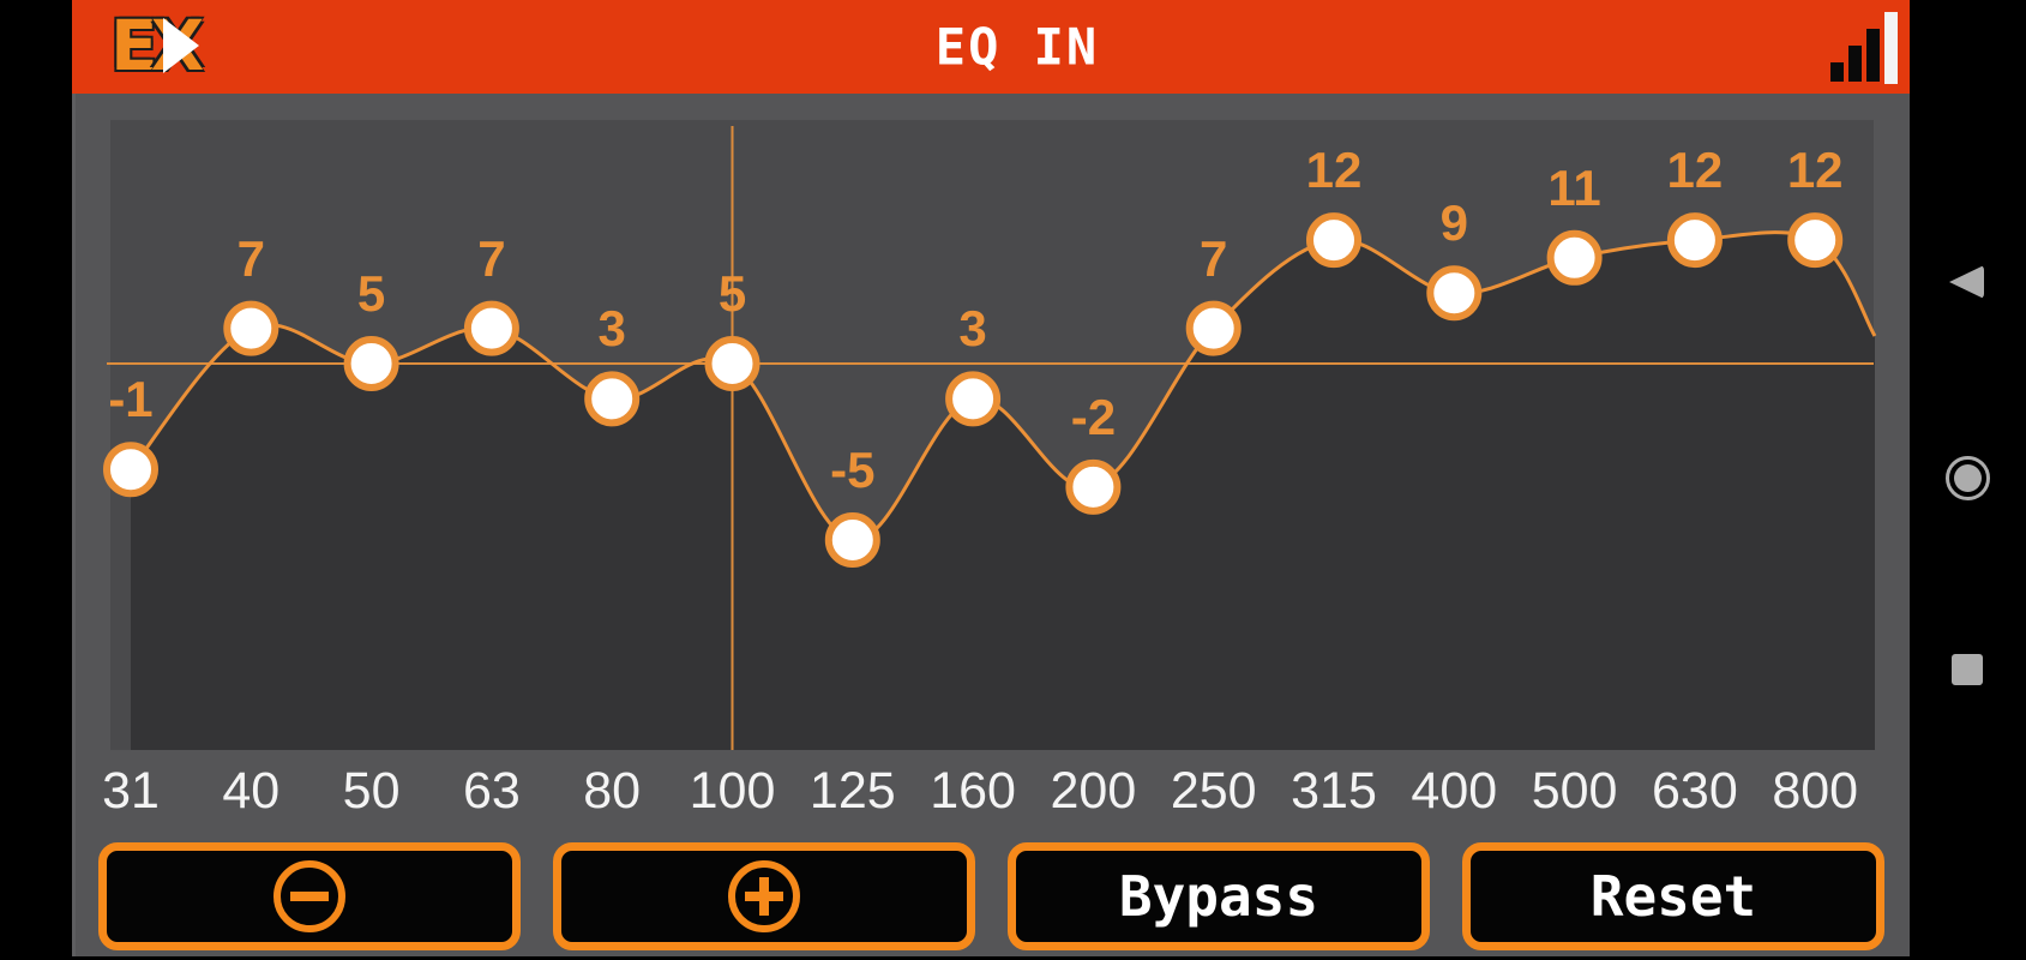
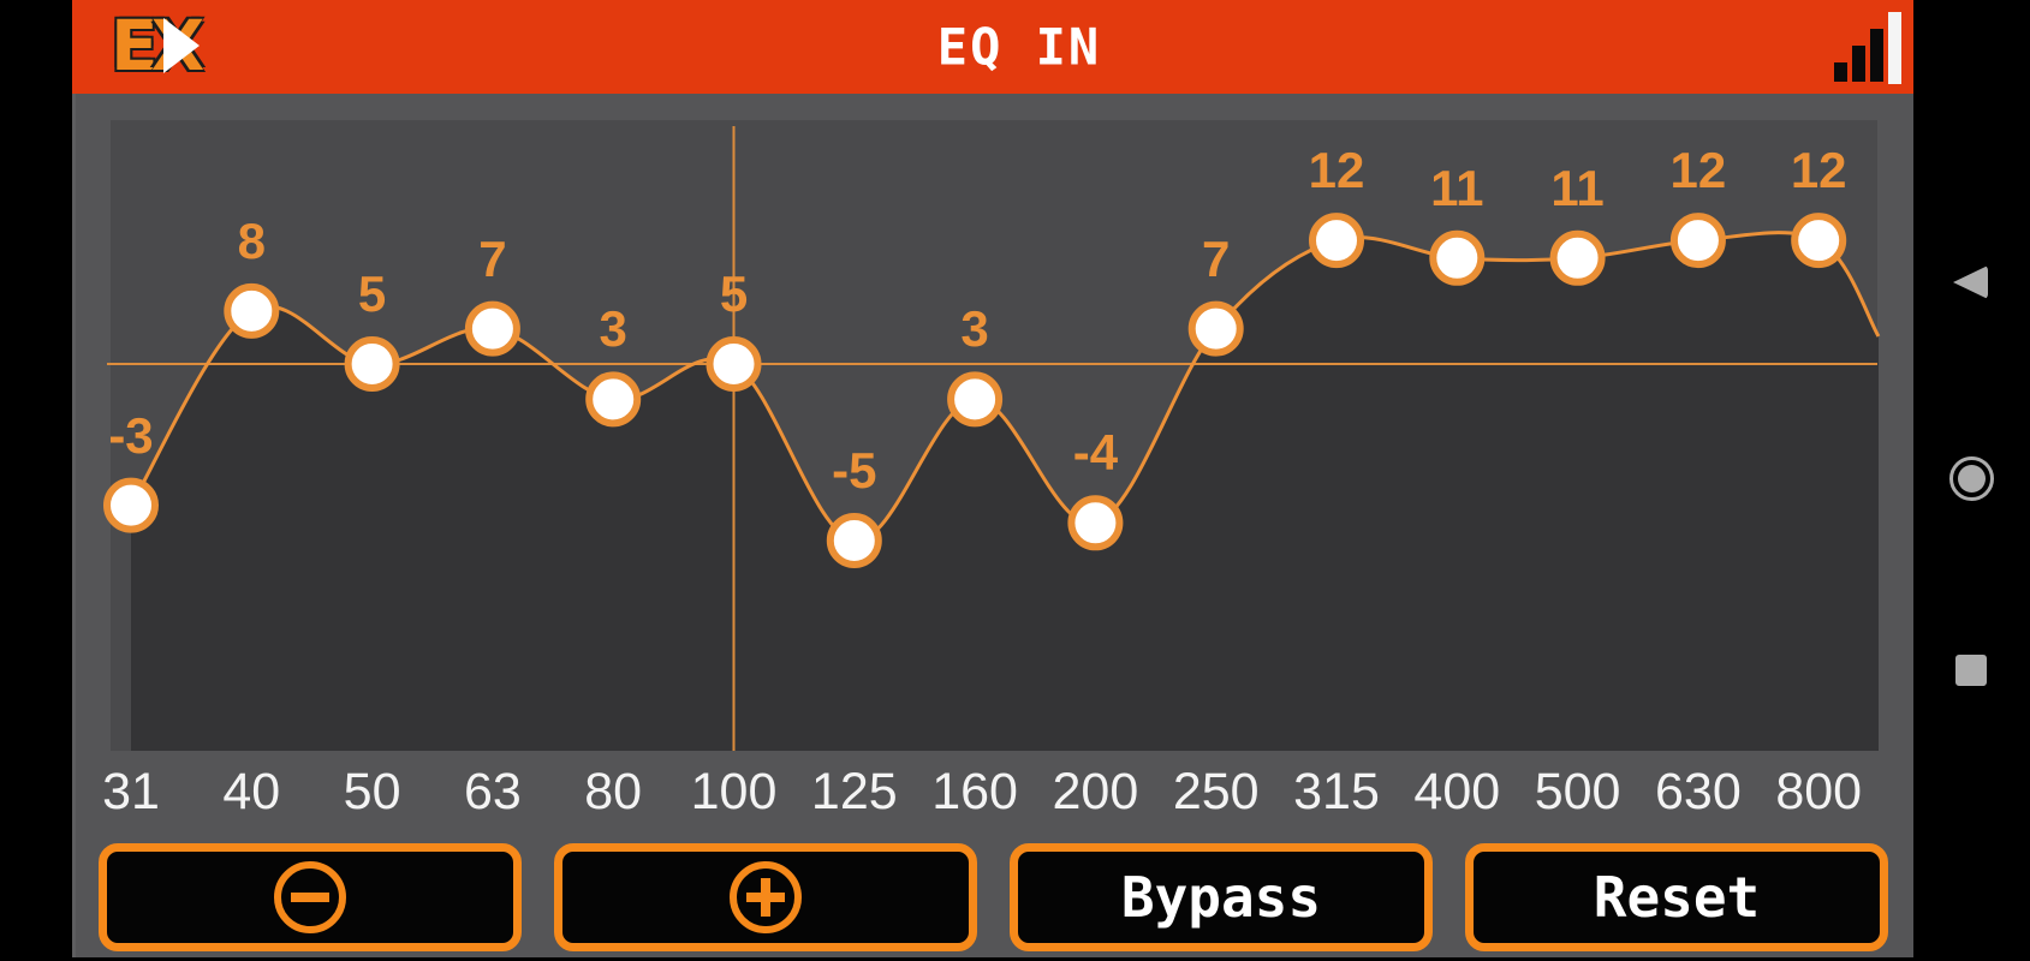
31: -1 -> -3
40: 7 -> 8
200: -2 -> -4
400: 9 -> 11
